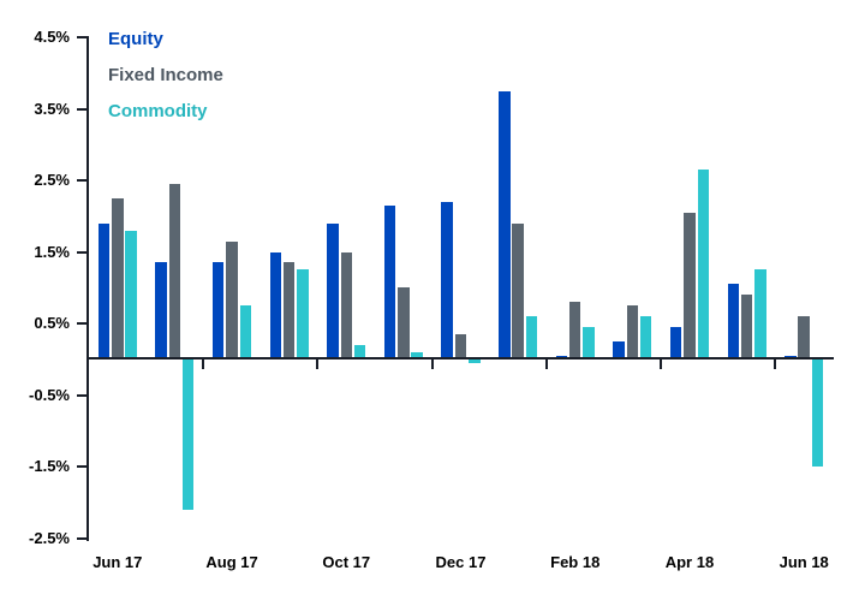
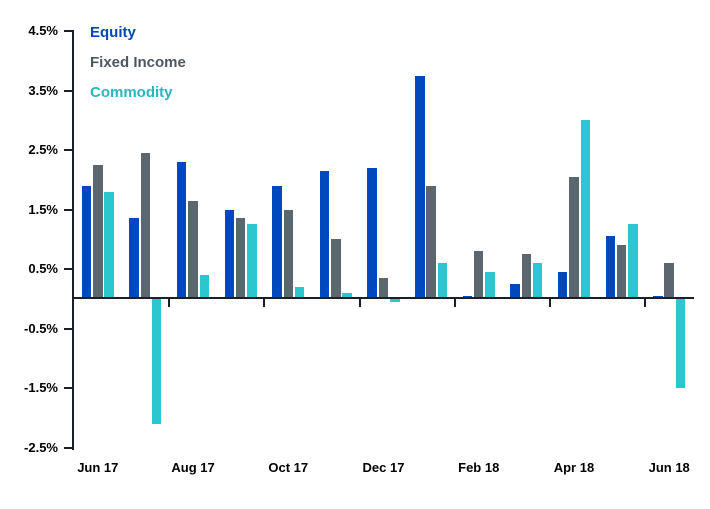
Equity/Aug 17: 1.4% -> 2.3%
Commodity/Aug 17: 0.8% -> 0.4%
Commodity/Apr 18: 2.6% -> 3.0%
